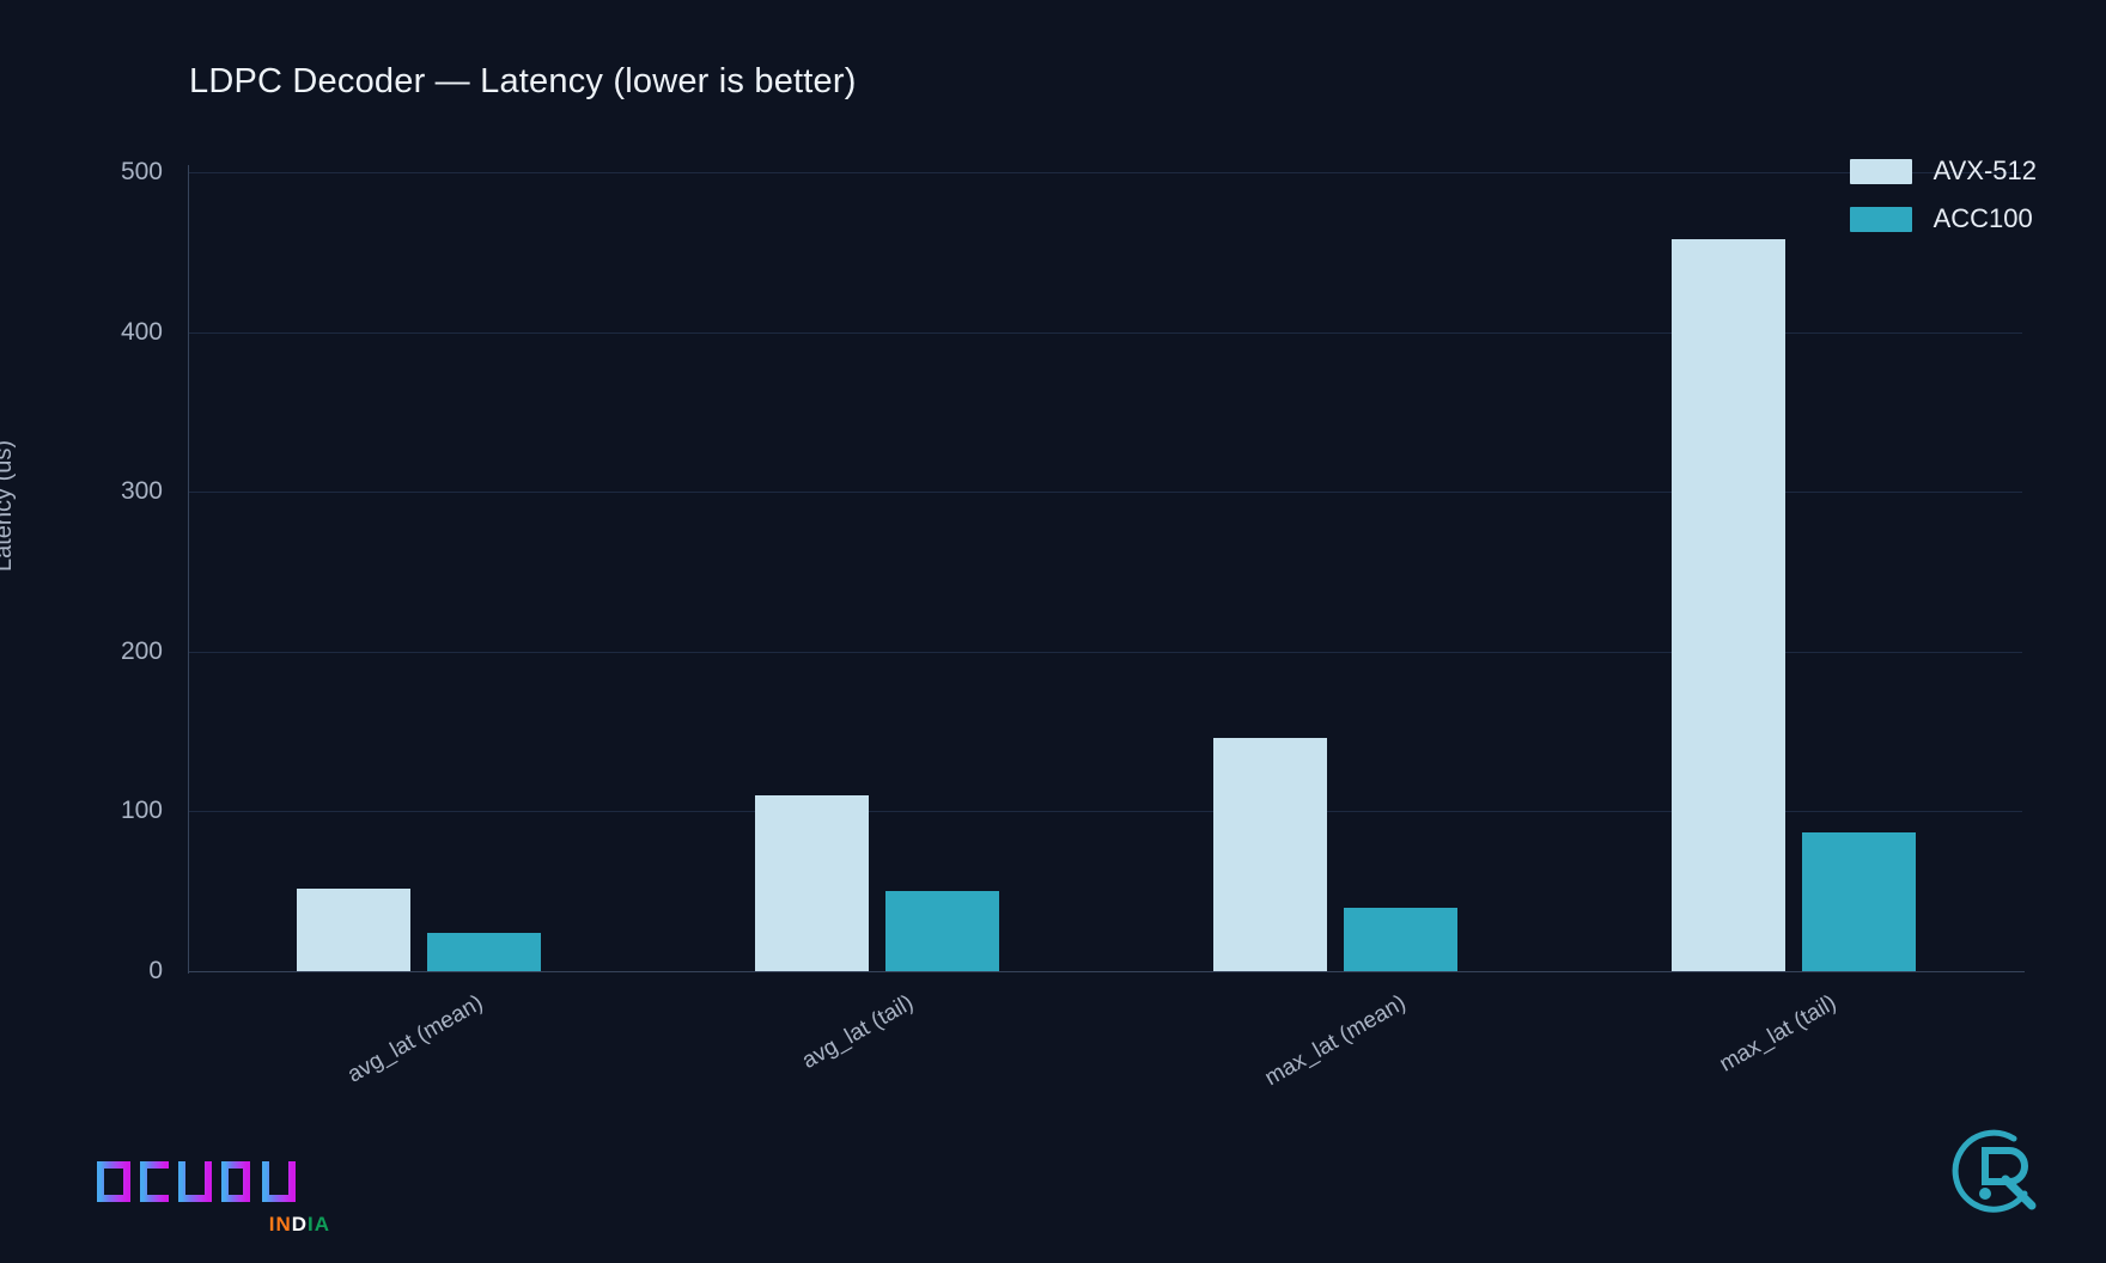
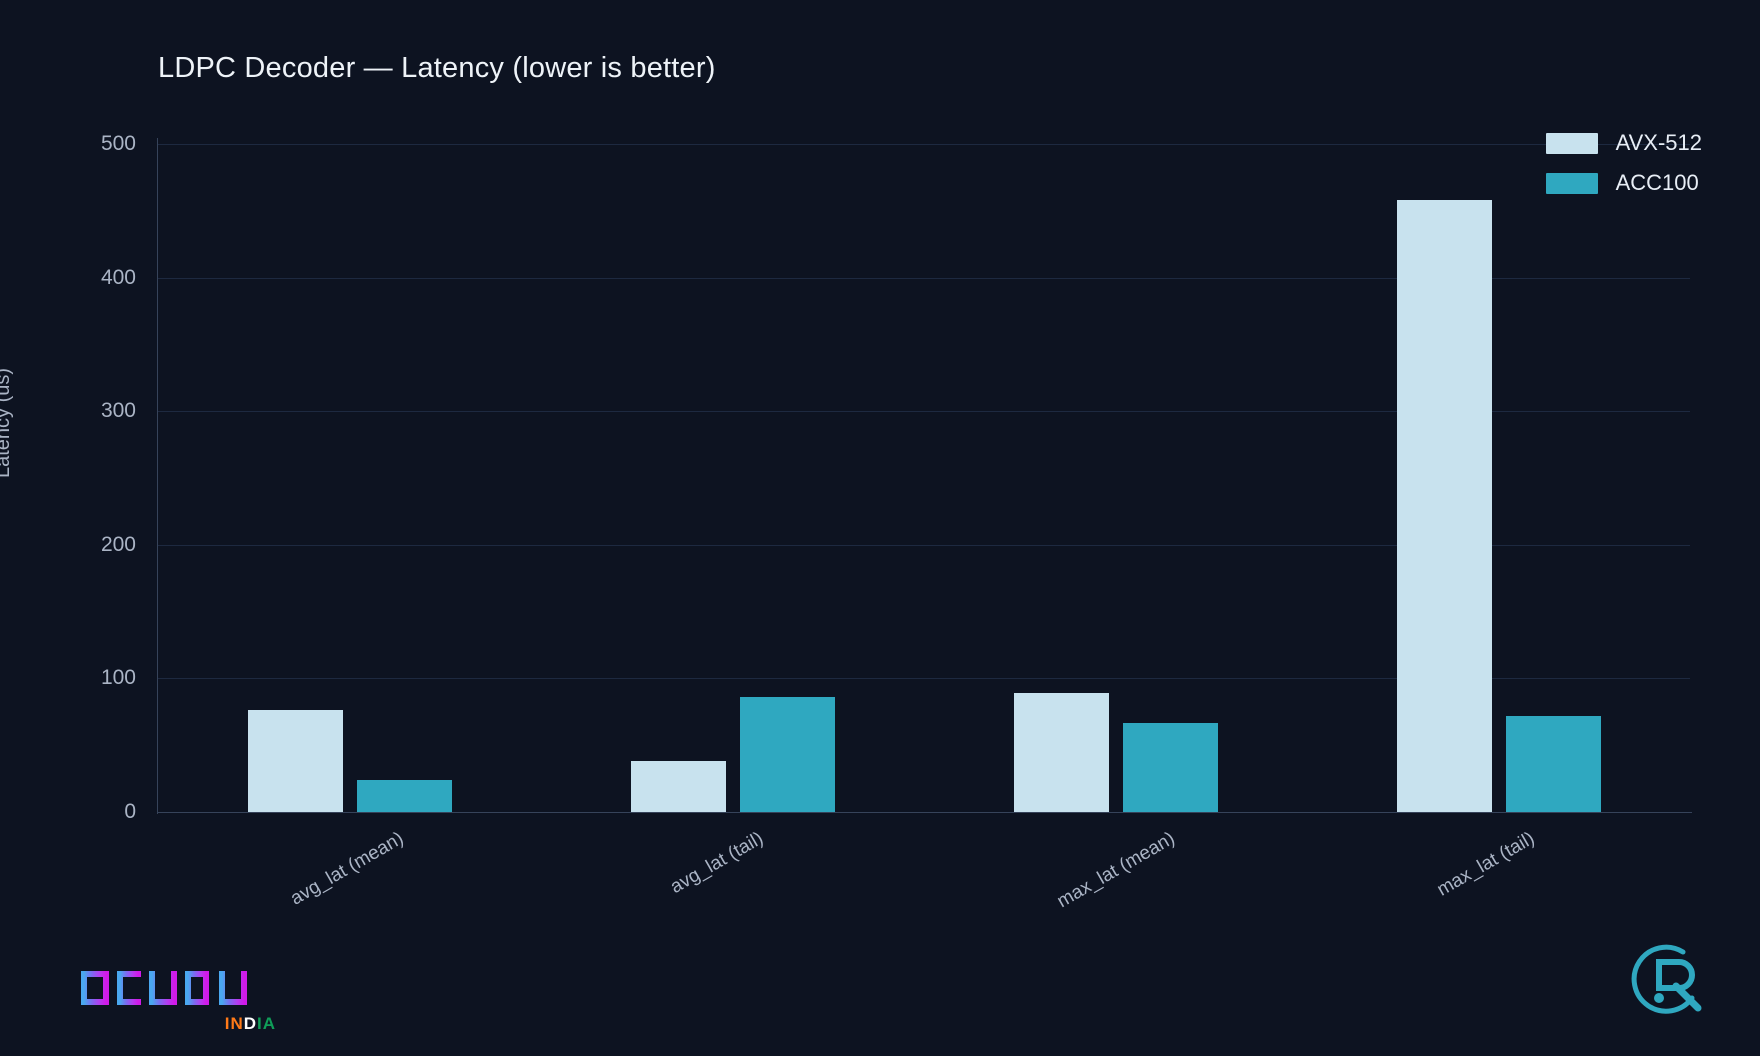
AVX-512/avg_lat (mean): 52 -> 76
AVX-512/avg_lat (tail): 110 -> 38
ACC100/avg_lat (tail): 50 -> 86
AVX-512/max_lat (mean): 146 -> 89
ACC100/max_lat (mean): 40 -> 67
ACC100/max_lat (tail): 87 -> 72
